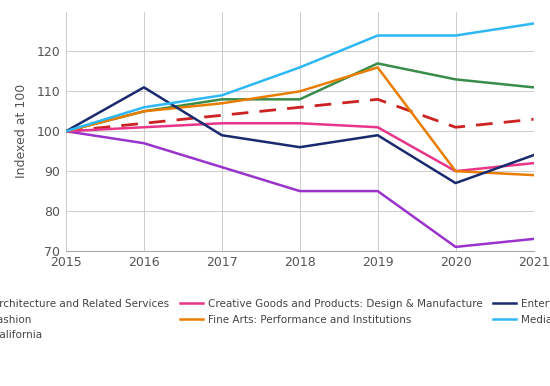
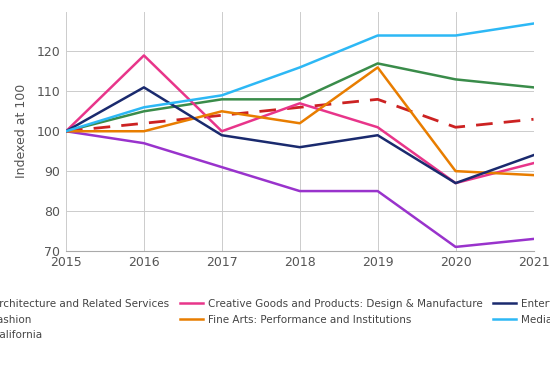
Creative Goods and Products: Design & Manufacture/2016: 101 -> 119
Fine Arts: Performance and Institutions/2016: 105 -> 100
Creative Goods and Products: Design & Manufacture/2017: 102 -> 100
Fine Arts: Performance and Institutions/2017: 107 -> 105
Creative Goods and Products: Design & Manufacture/2018: 102 -> 107
Fine Arts: Performance and Institutions/2018: 110 -> 102
Creative Goods and Products: Design & Manufacture/2020: 90 -> 87
